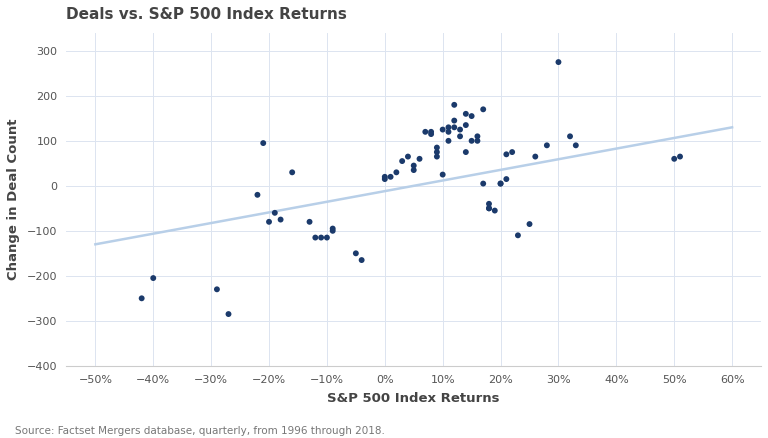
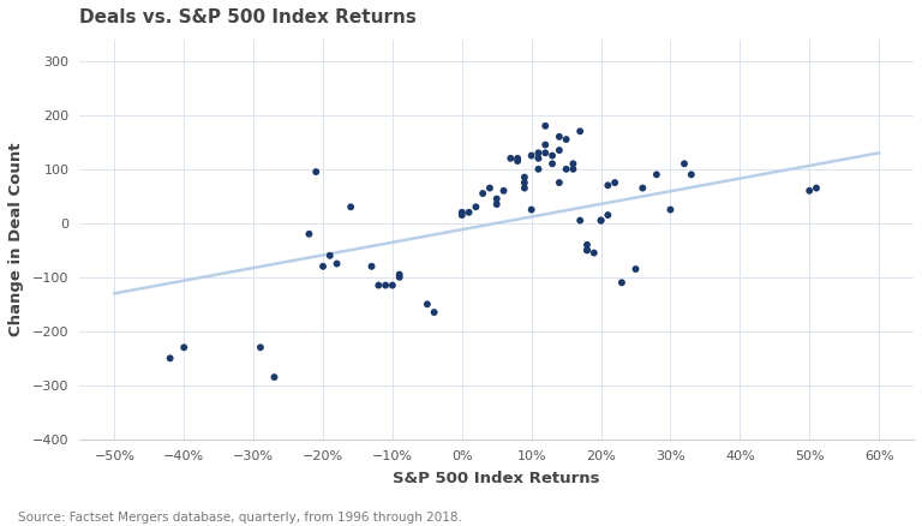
−40%: -205 -> -230
30%: 275 -> 25
